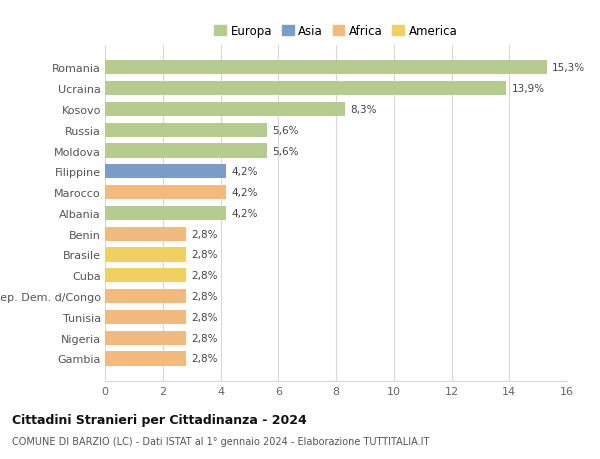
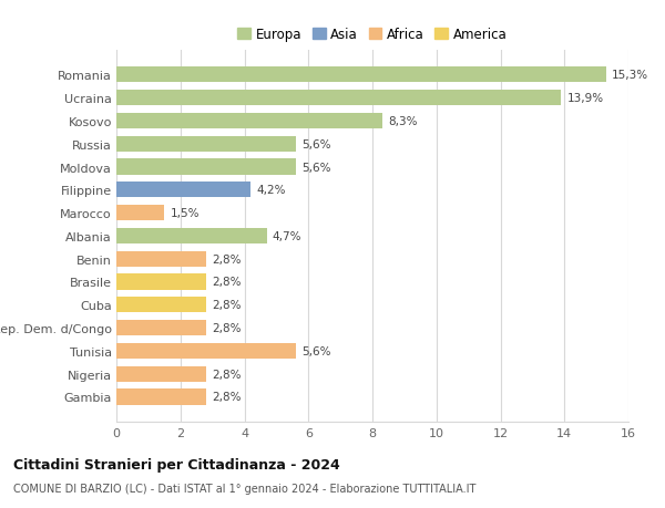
Marocco: 4,2% -> 1,5%
Albania: 4,2% -> 4,7%
Tunisia: 2,8% -> 5,6%
